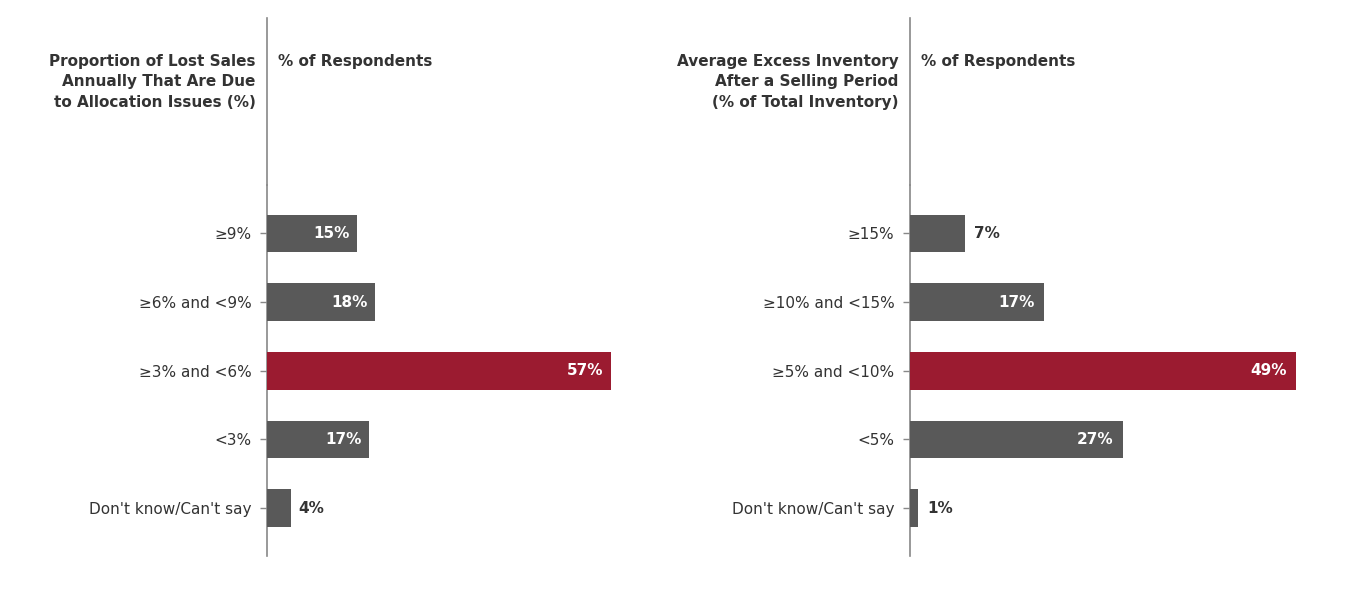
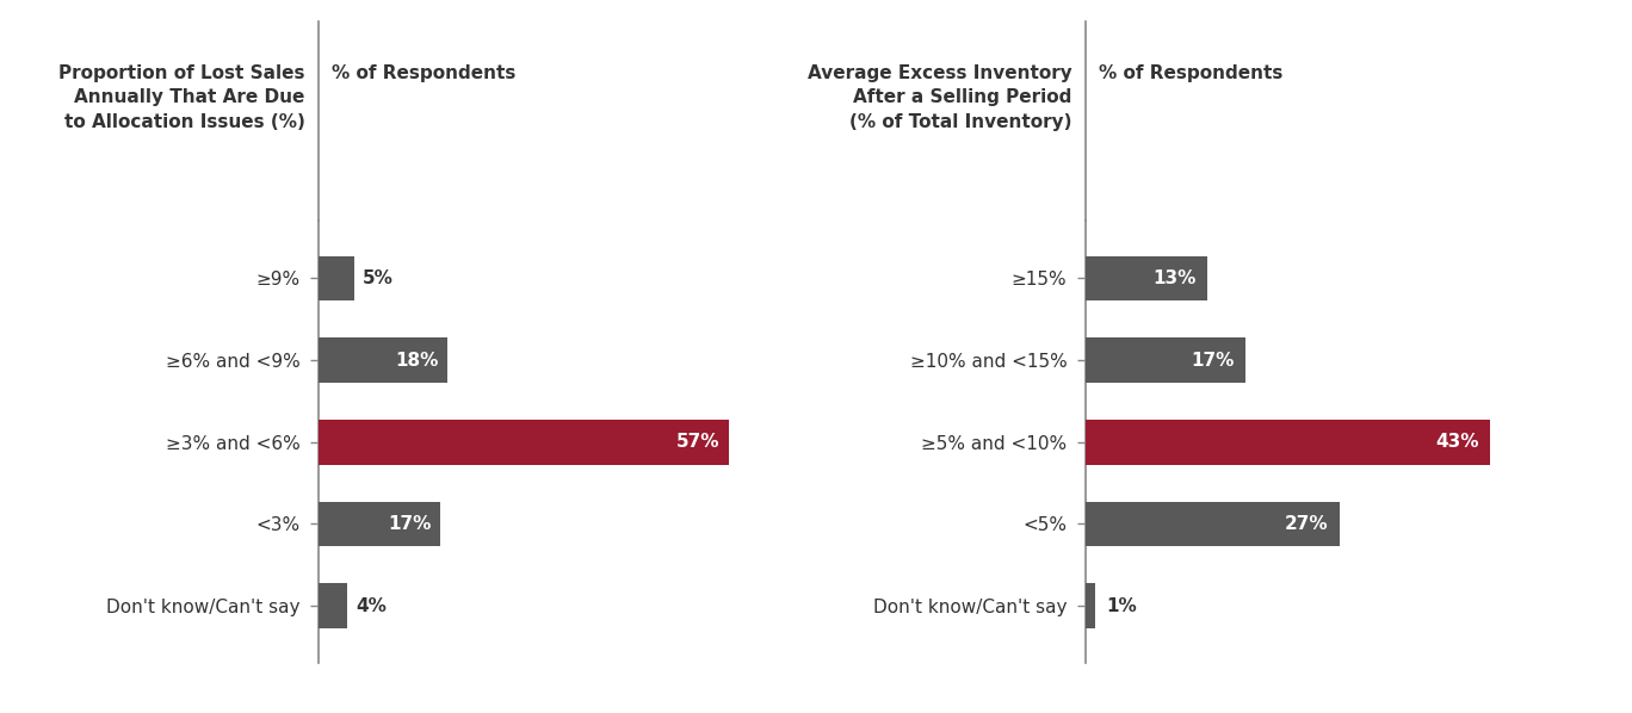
≥9%: 15% -> 5%
≥15%: 7% -> 13%
≥5% and <10%: 49% -> 43%
